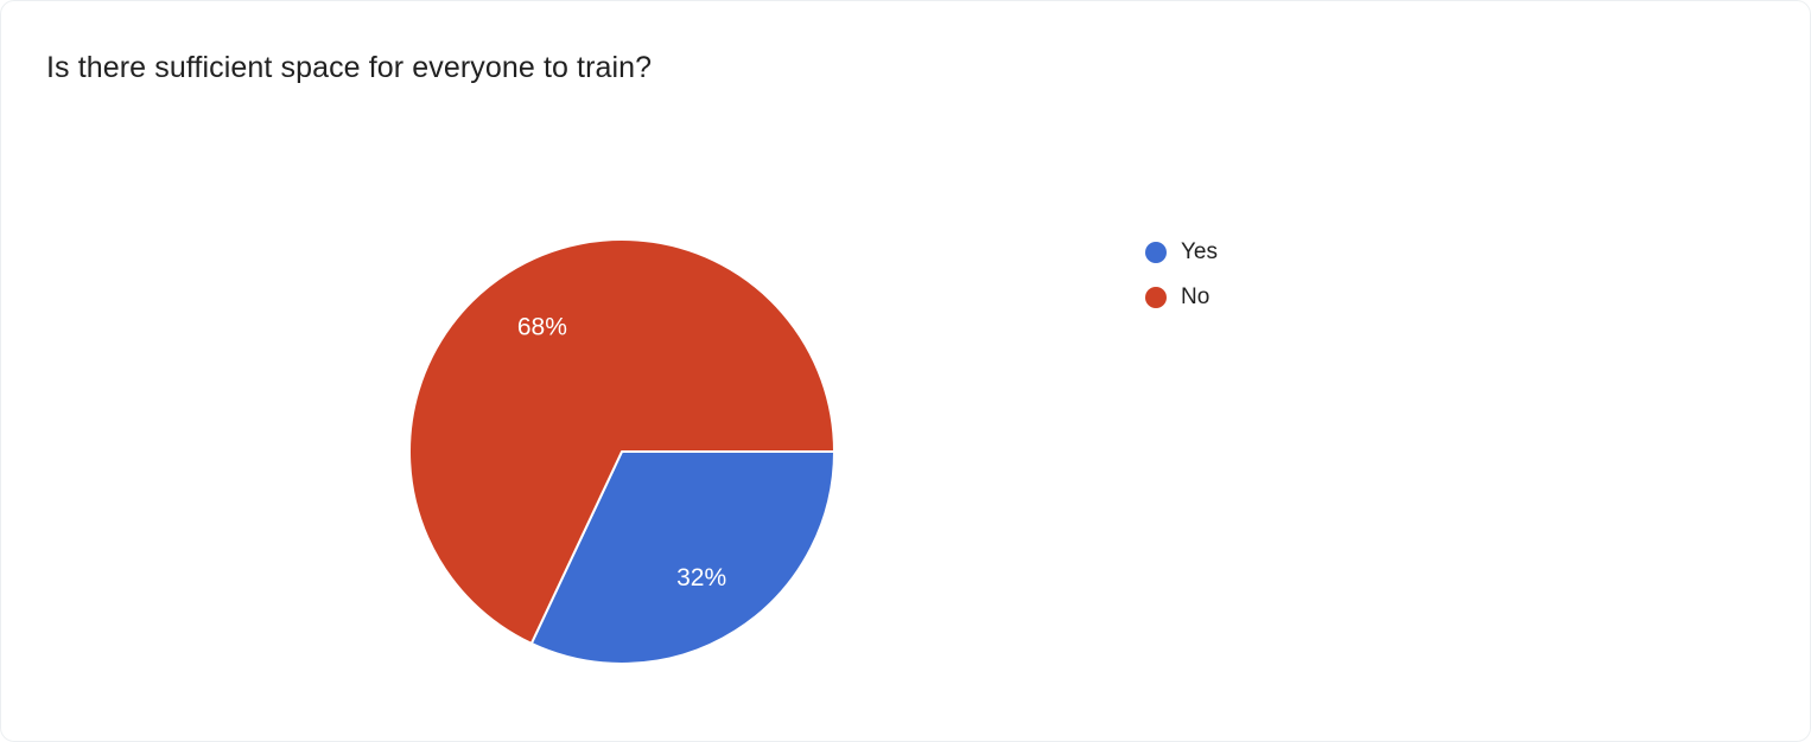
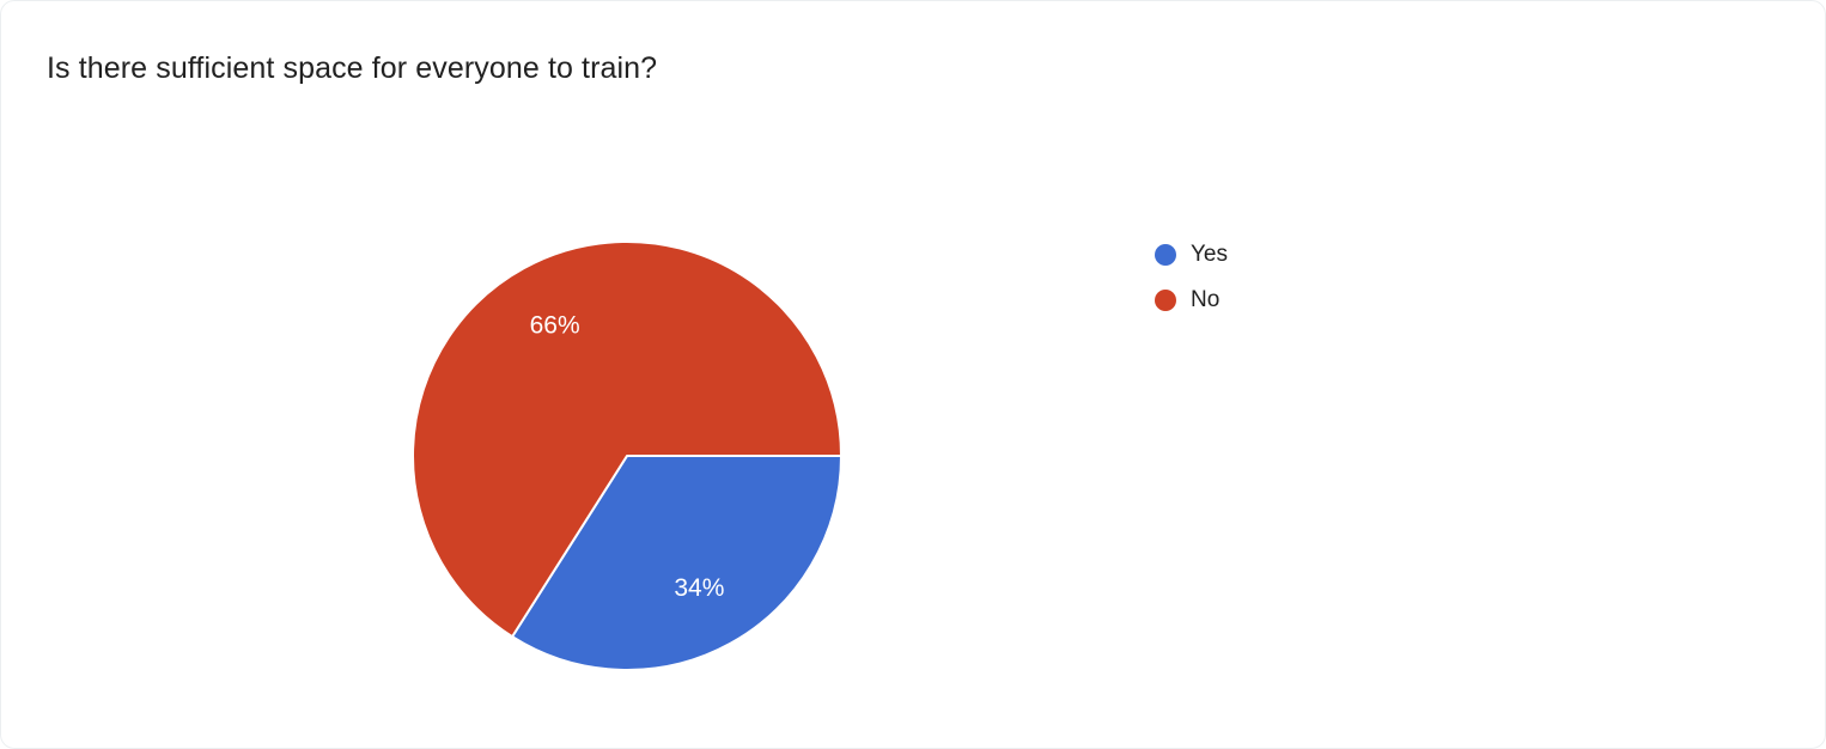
Yes: 32% -> 34%
No: 68% -> 66%
